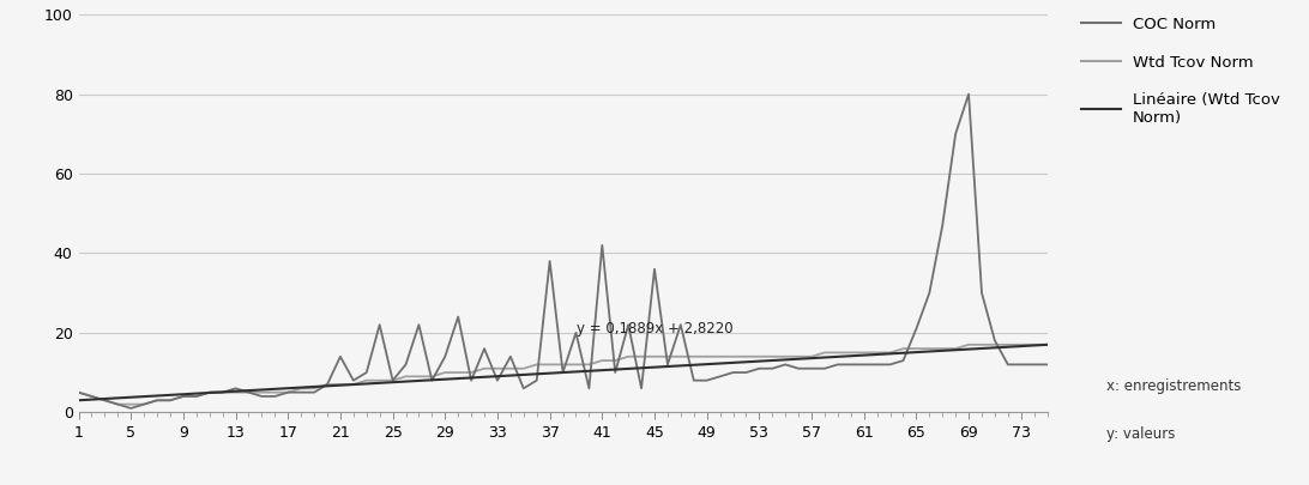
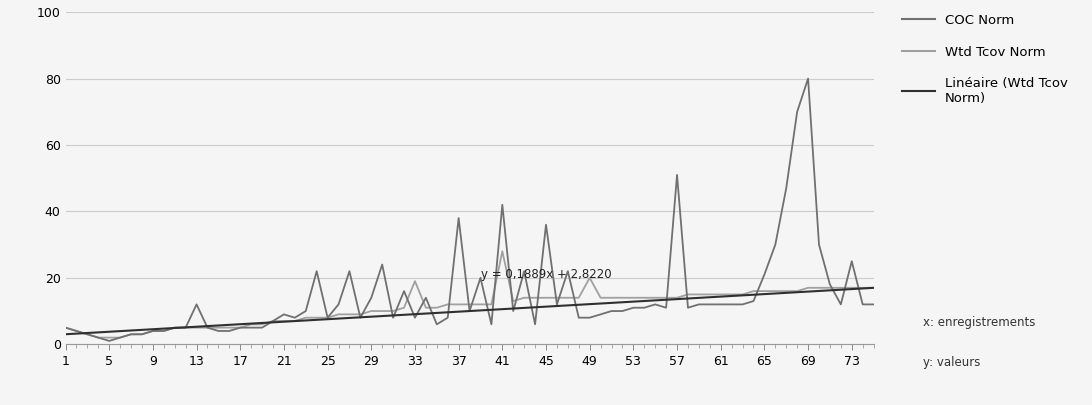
COC Norm/13: 6 -> 12
COC Norm/21: 14 -> 9
Wtd Tcov Norm/33: 11 -> 19
Wtd Tcov Norm/41: 13 -> 28
Wtd Tcov Norm/49: 14 -> 20
COC Norm/57: 11 -> 51
COC Norm/73: 12 -> 25
